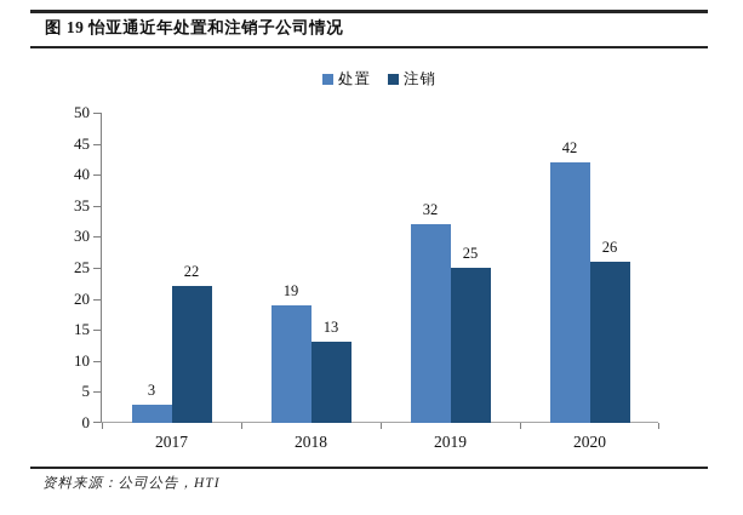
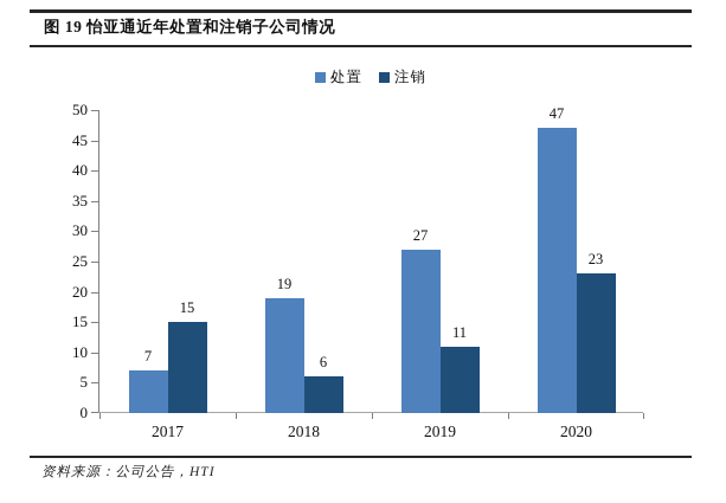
处置/2017: 3 -> 7
注销/2017: 22 -> 15
注销/2018: 13 -> 6
处置/2019: 32 -> 27
注销/2019: 25 -> 11
处置/2020: 42 -> 47
注销/2020: 26 -> 23
